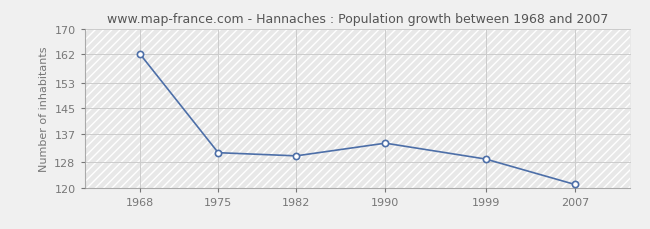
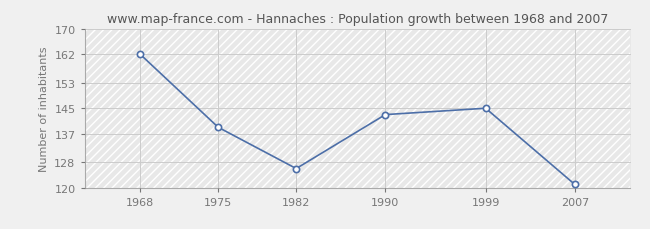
1975: 131 -> 139
1982: 130 -> 126
1990: 134 -> 143
1999: 129 -> 145
